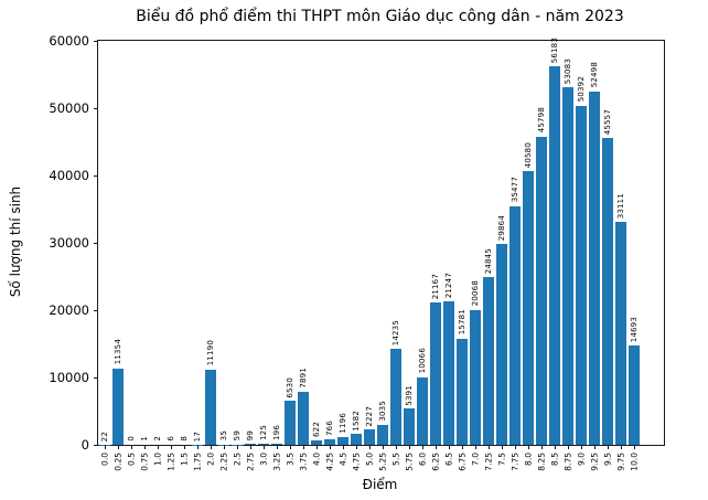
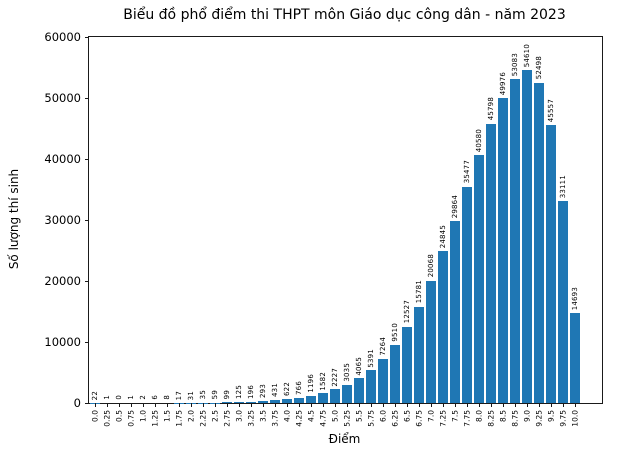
0.25: 11354 -> 1
2.0: 11190 -> 31
3.5: 6530 -> 293
3.75: 7891 -> 431
5.5: 14235 -> 4065
6.0: 10066 -> 7264
6.25: 21167 -> 9510
6.5: 21247 -> 12527
8.5: 56183 -> 49976
9.0: 50392 -> 54610
